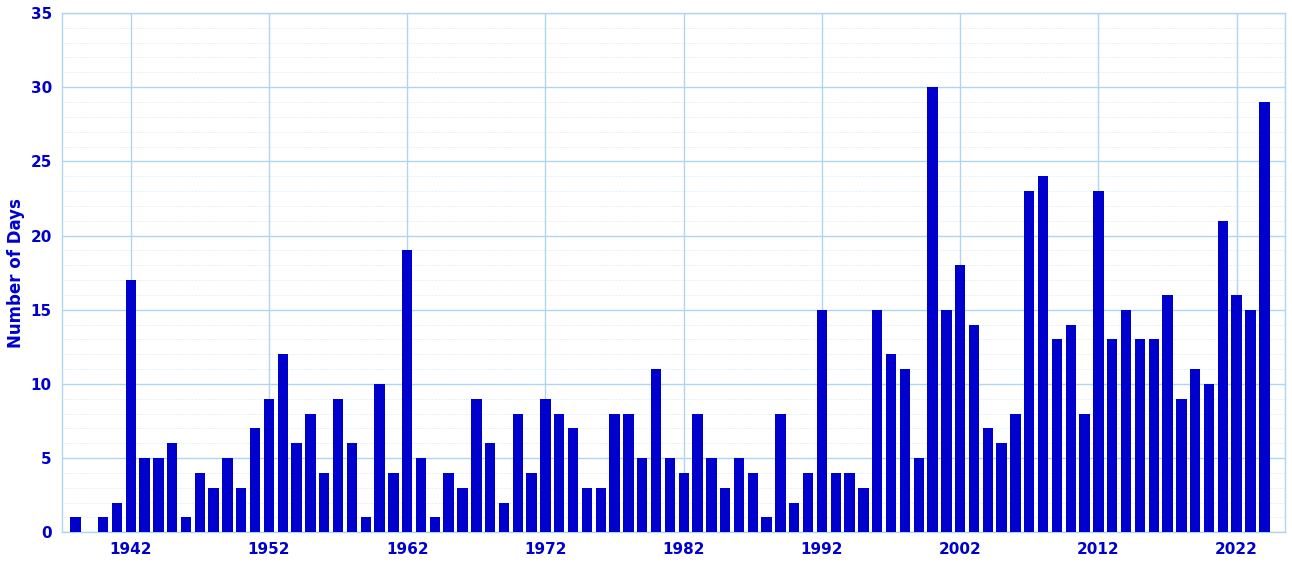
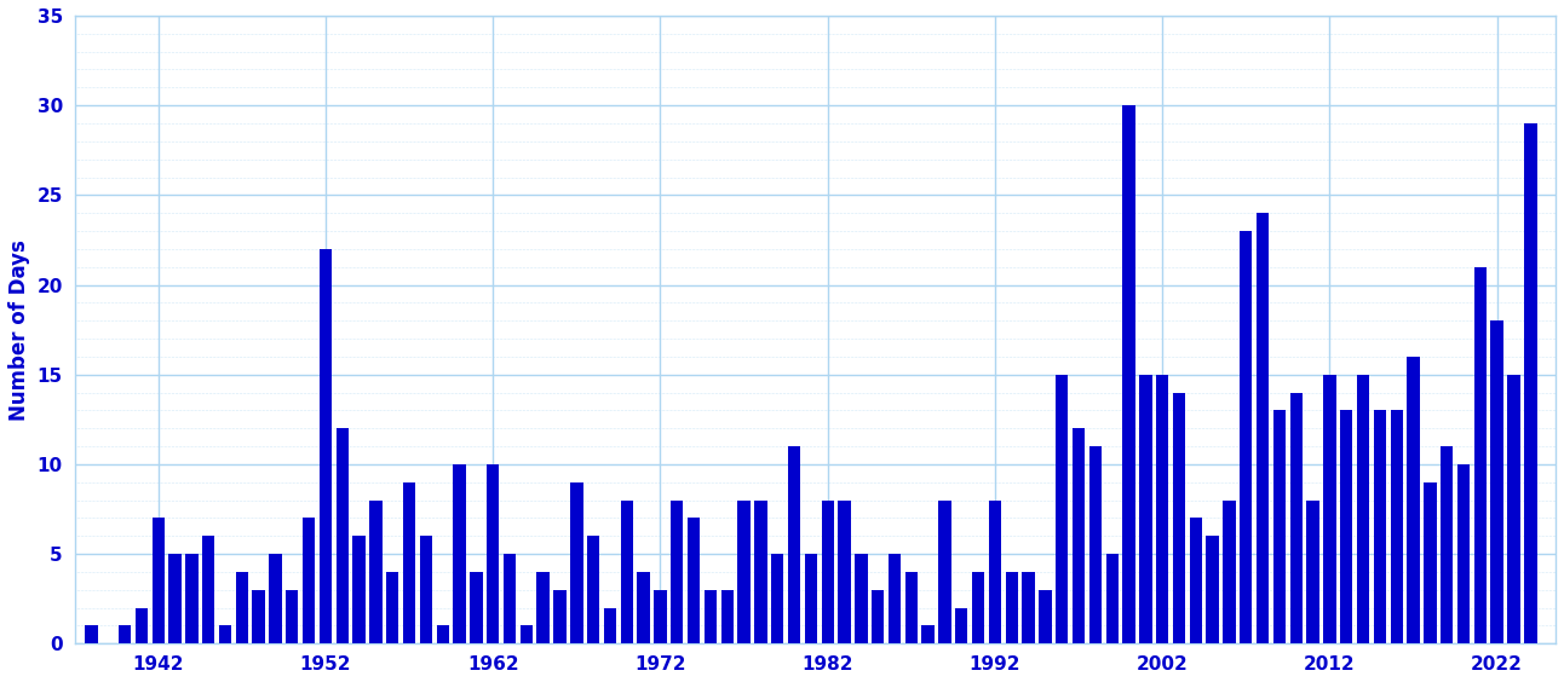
1942: 17 -> 7
1952: 9 -> 22
1962: 19 -> 10
1972: 9 -> 3
1982: 4 -> 8
1992: 15 -> 8
2002: 18 -> 15
2012: 23 -> 15
2022: 16 -> 18
